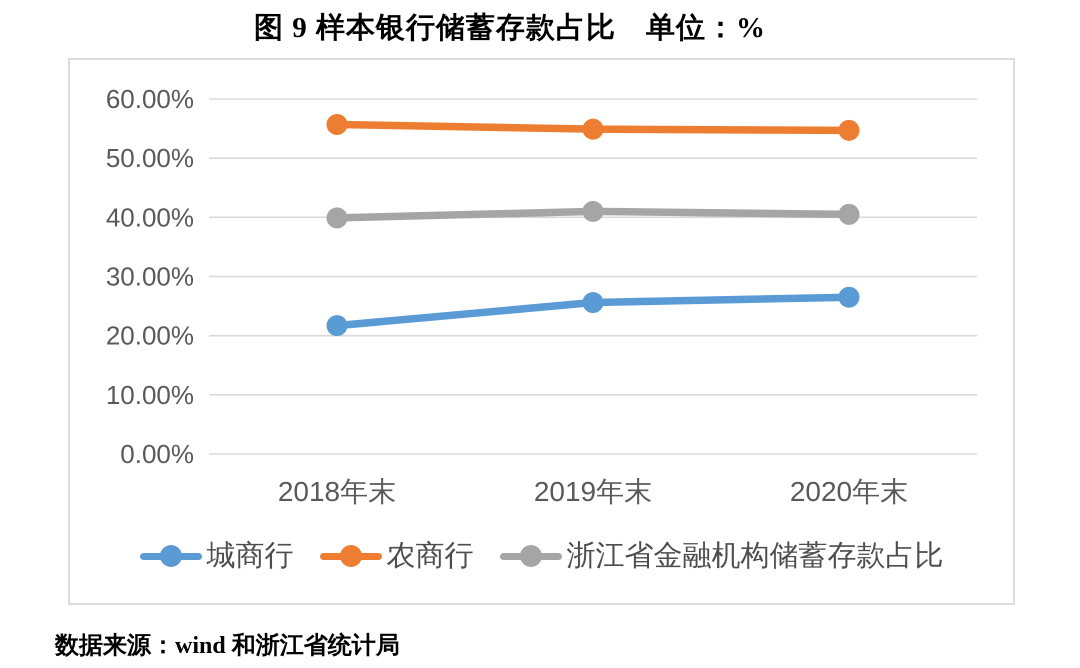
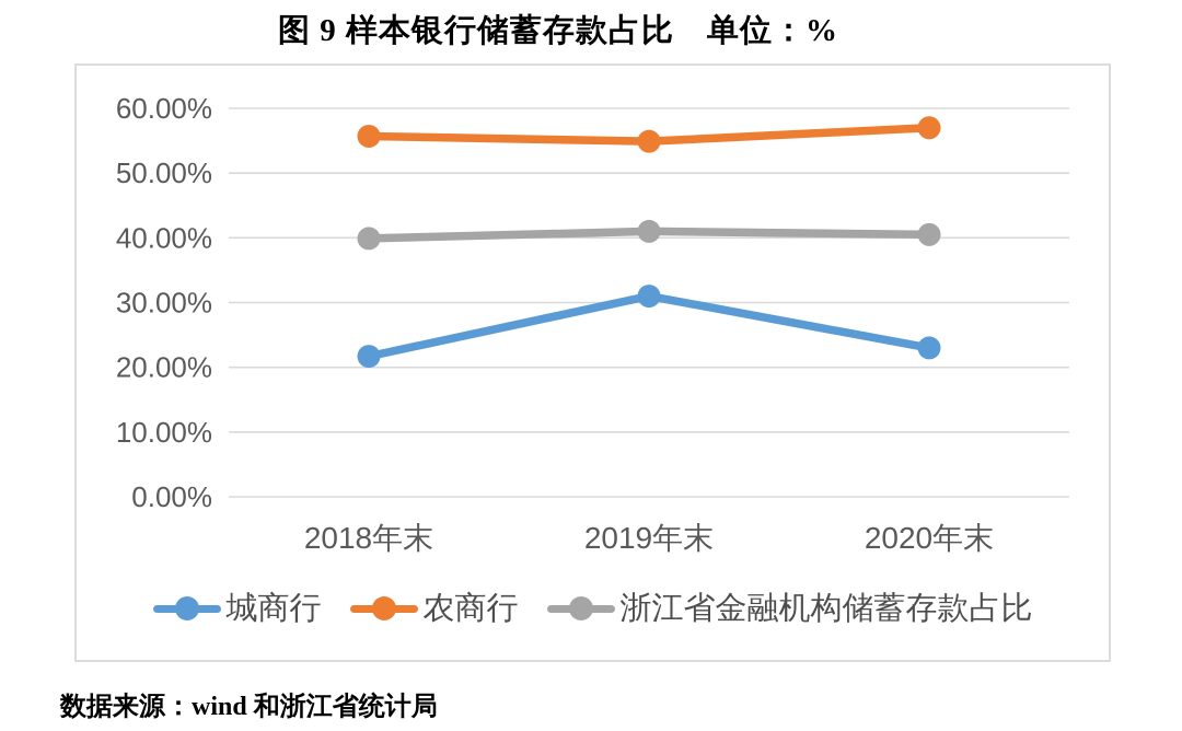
城商行/2019年末: 26% -> 31%
城商行/2020年末: 26% -> 23%
农商行/2020年末: 55% -> 57%
